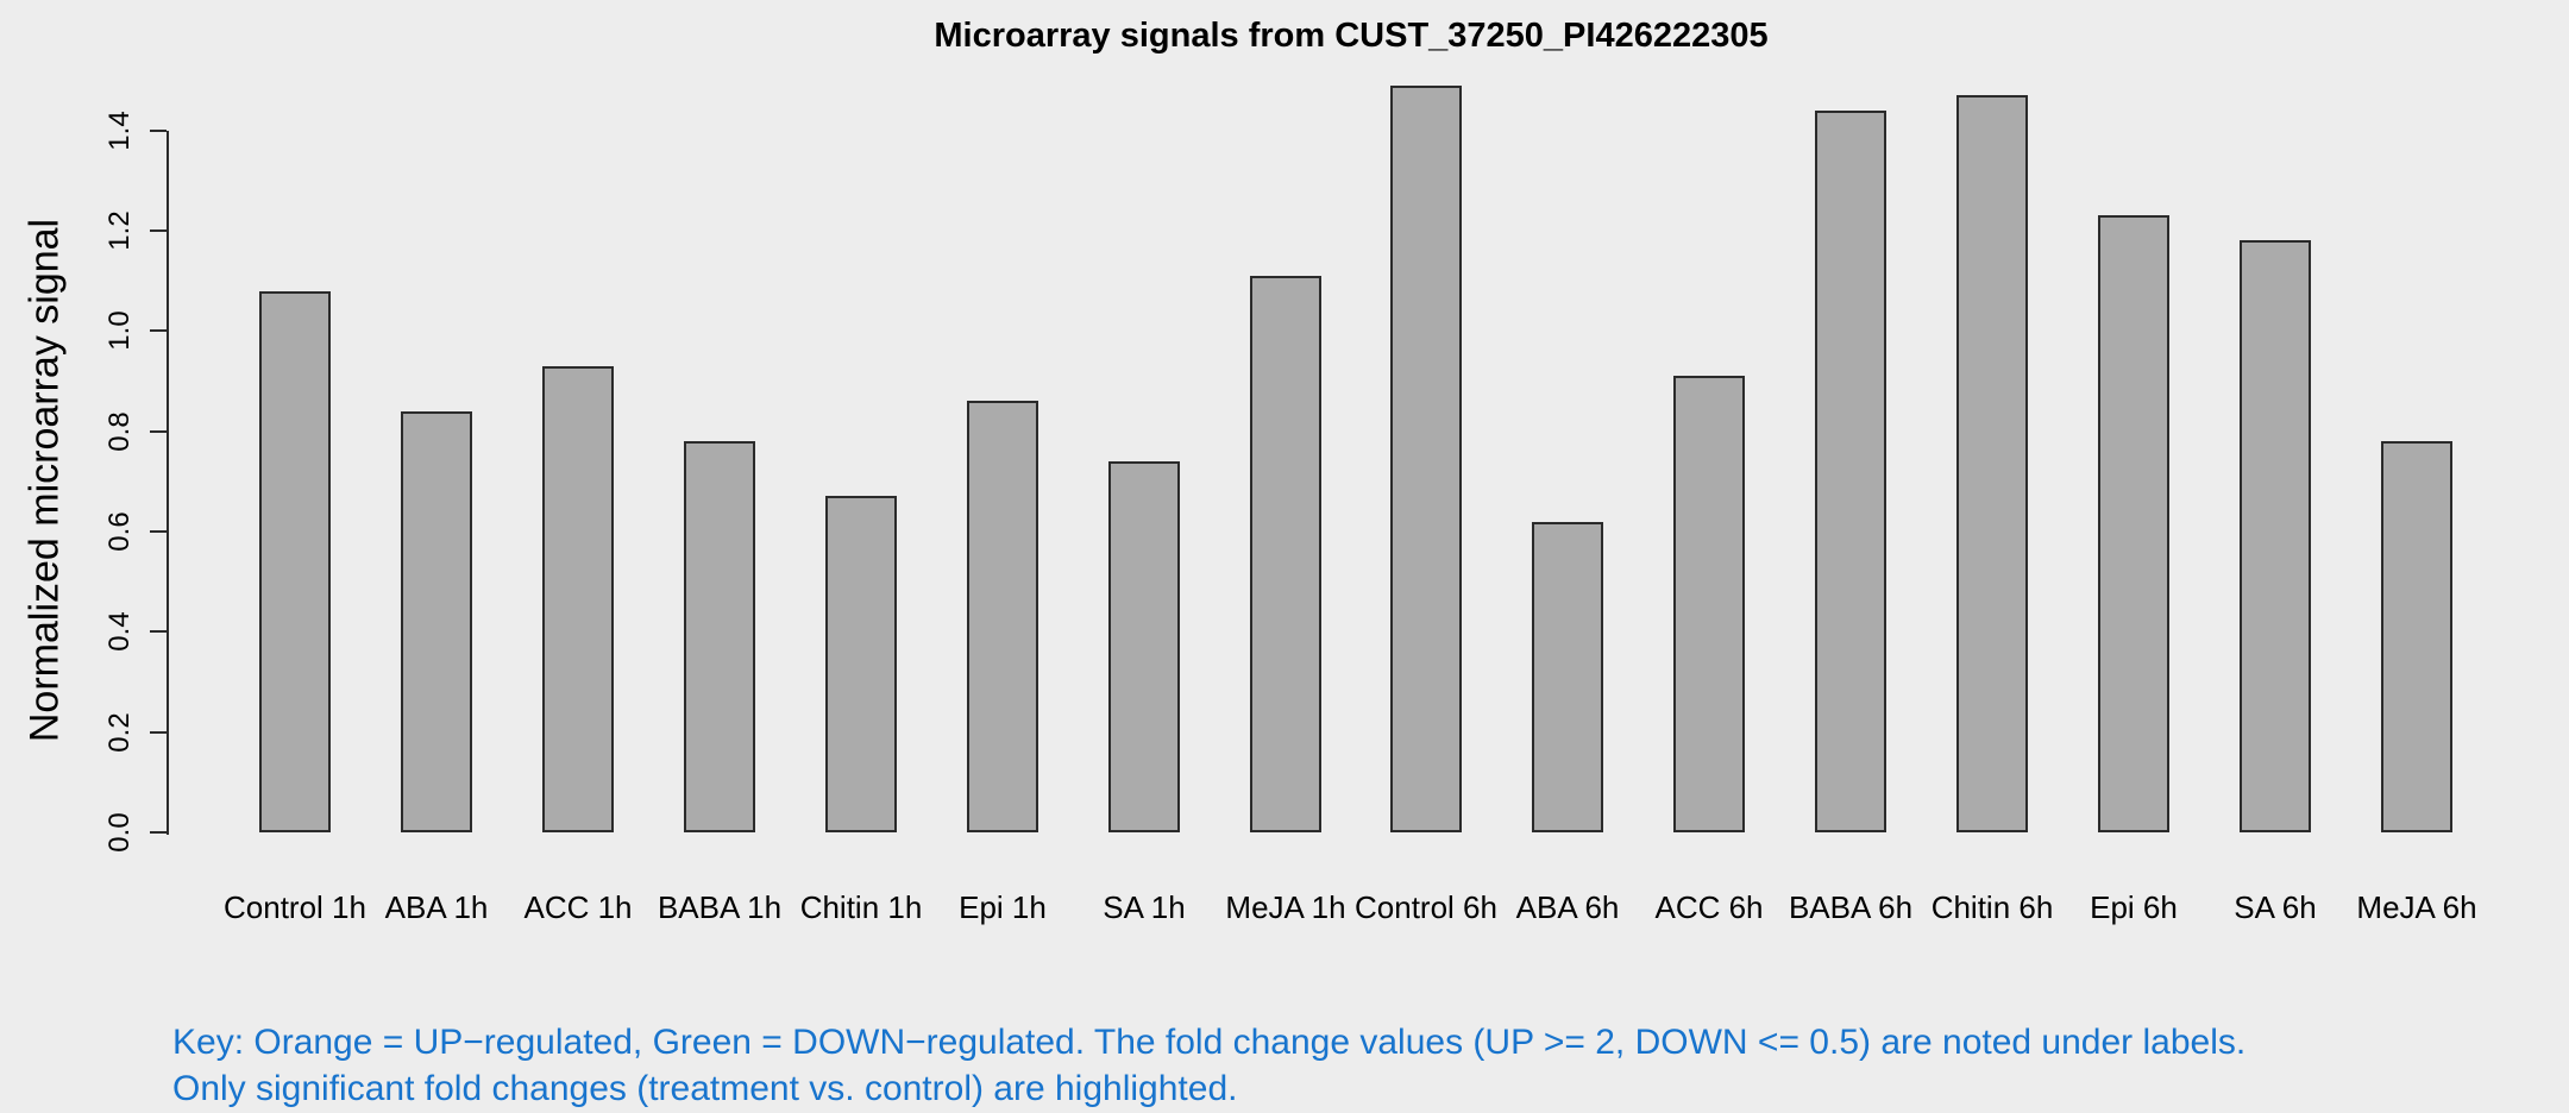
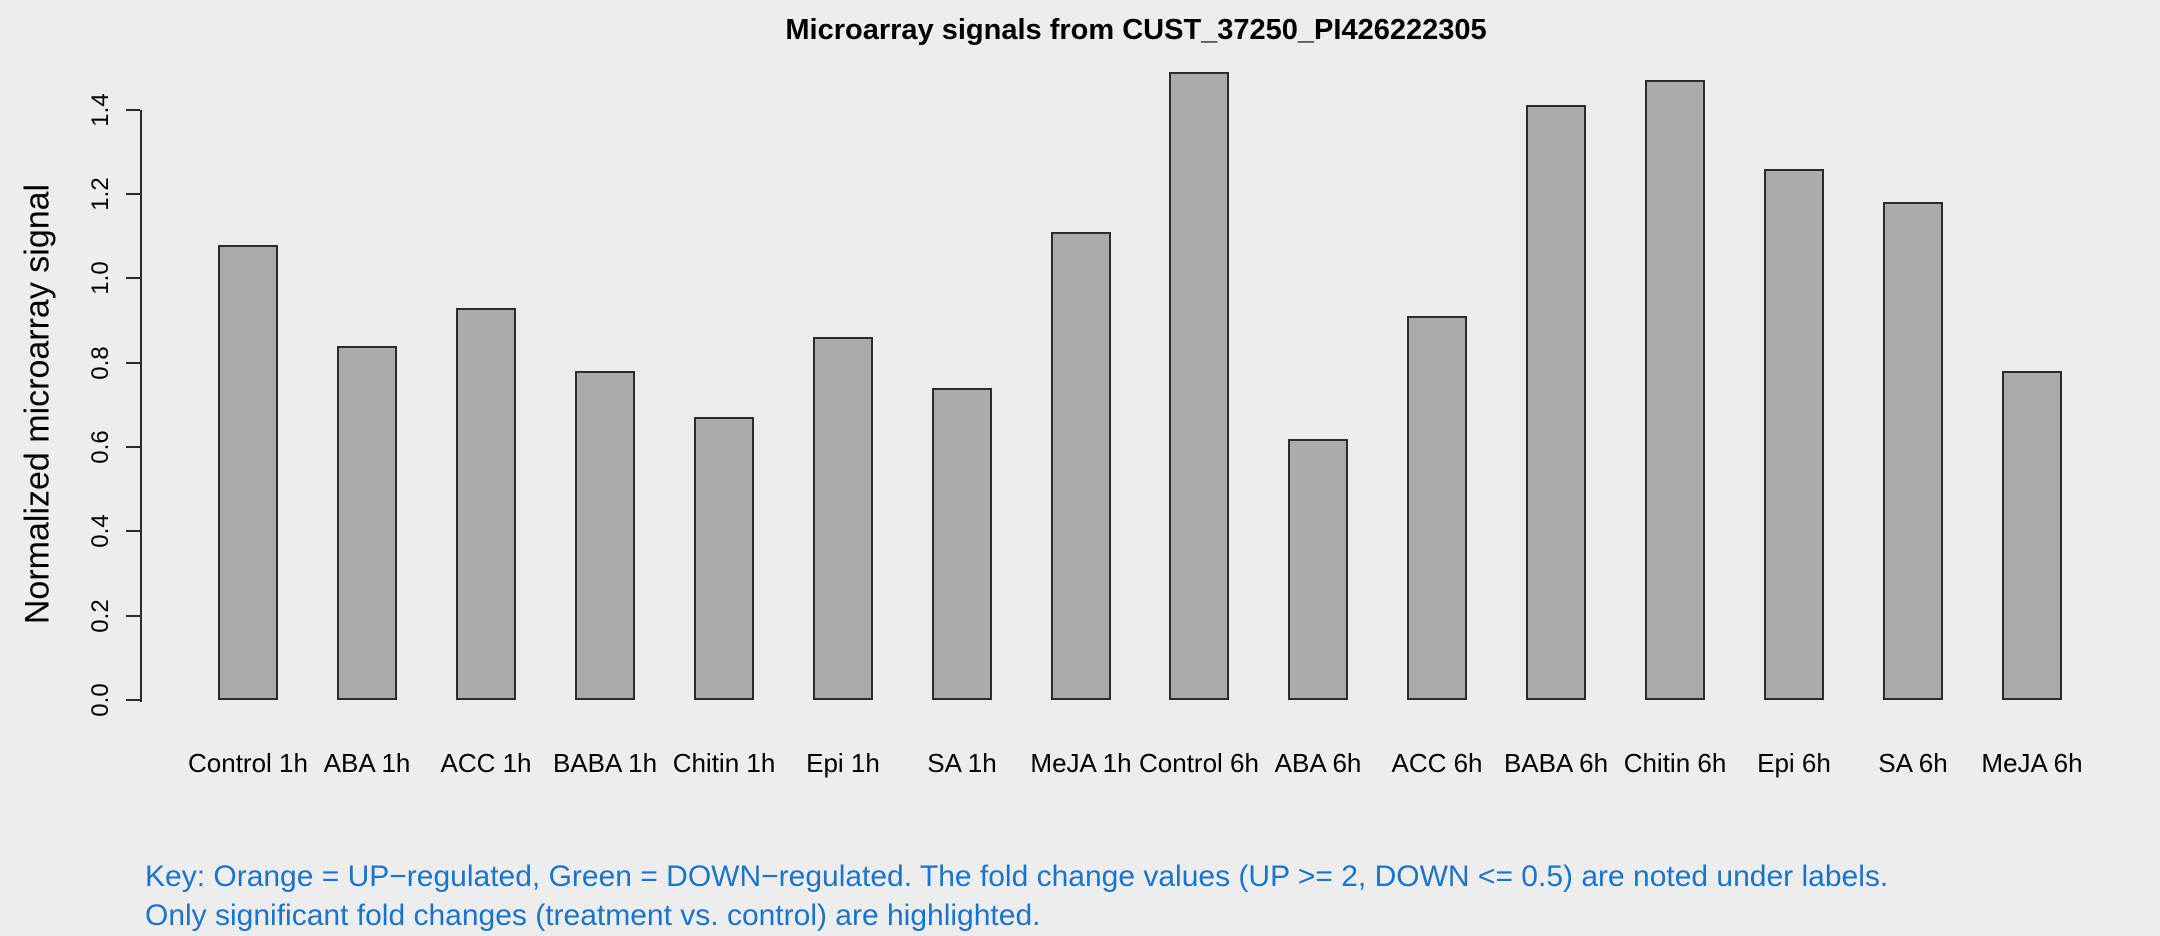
BABA 6h: 1.44 -> 1.41
Epi 6h: 1.23 -> 1.26
